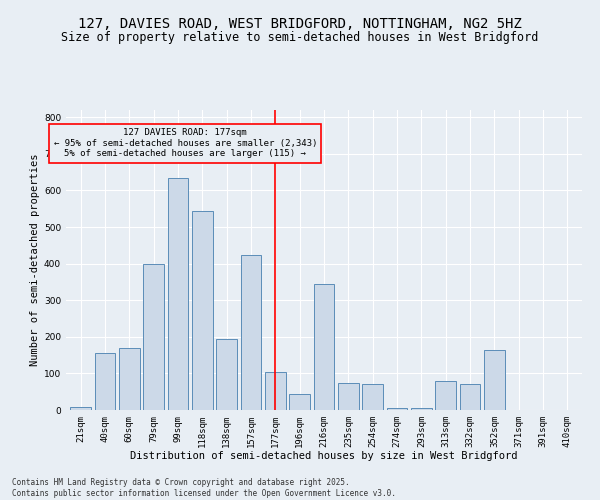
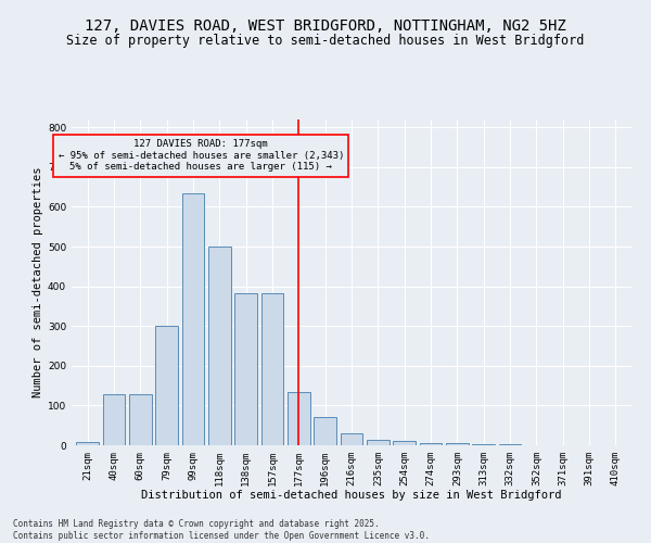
40sqm: 155 -> 128
60sqm: 170 -> 128
79sqm: 400 -> 302
118sqm: 545 -> 500
138sqm: 195 -> 382
157sqm: 425 -> 382
177sqm: 105 -> 135
196sqm: 45 -> 70
216sqm: 345 -> 30
235sqm: 75 -> 15
254sqm: 70 -> 10
313sqm: 80 -> 2
332sqm: 70 -> 2
352sqm: 165 -> 1
